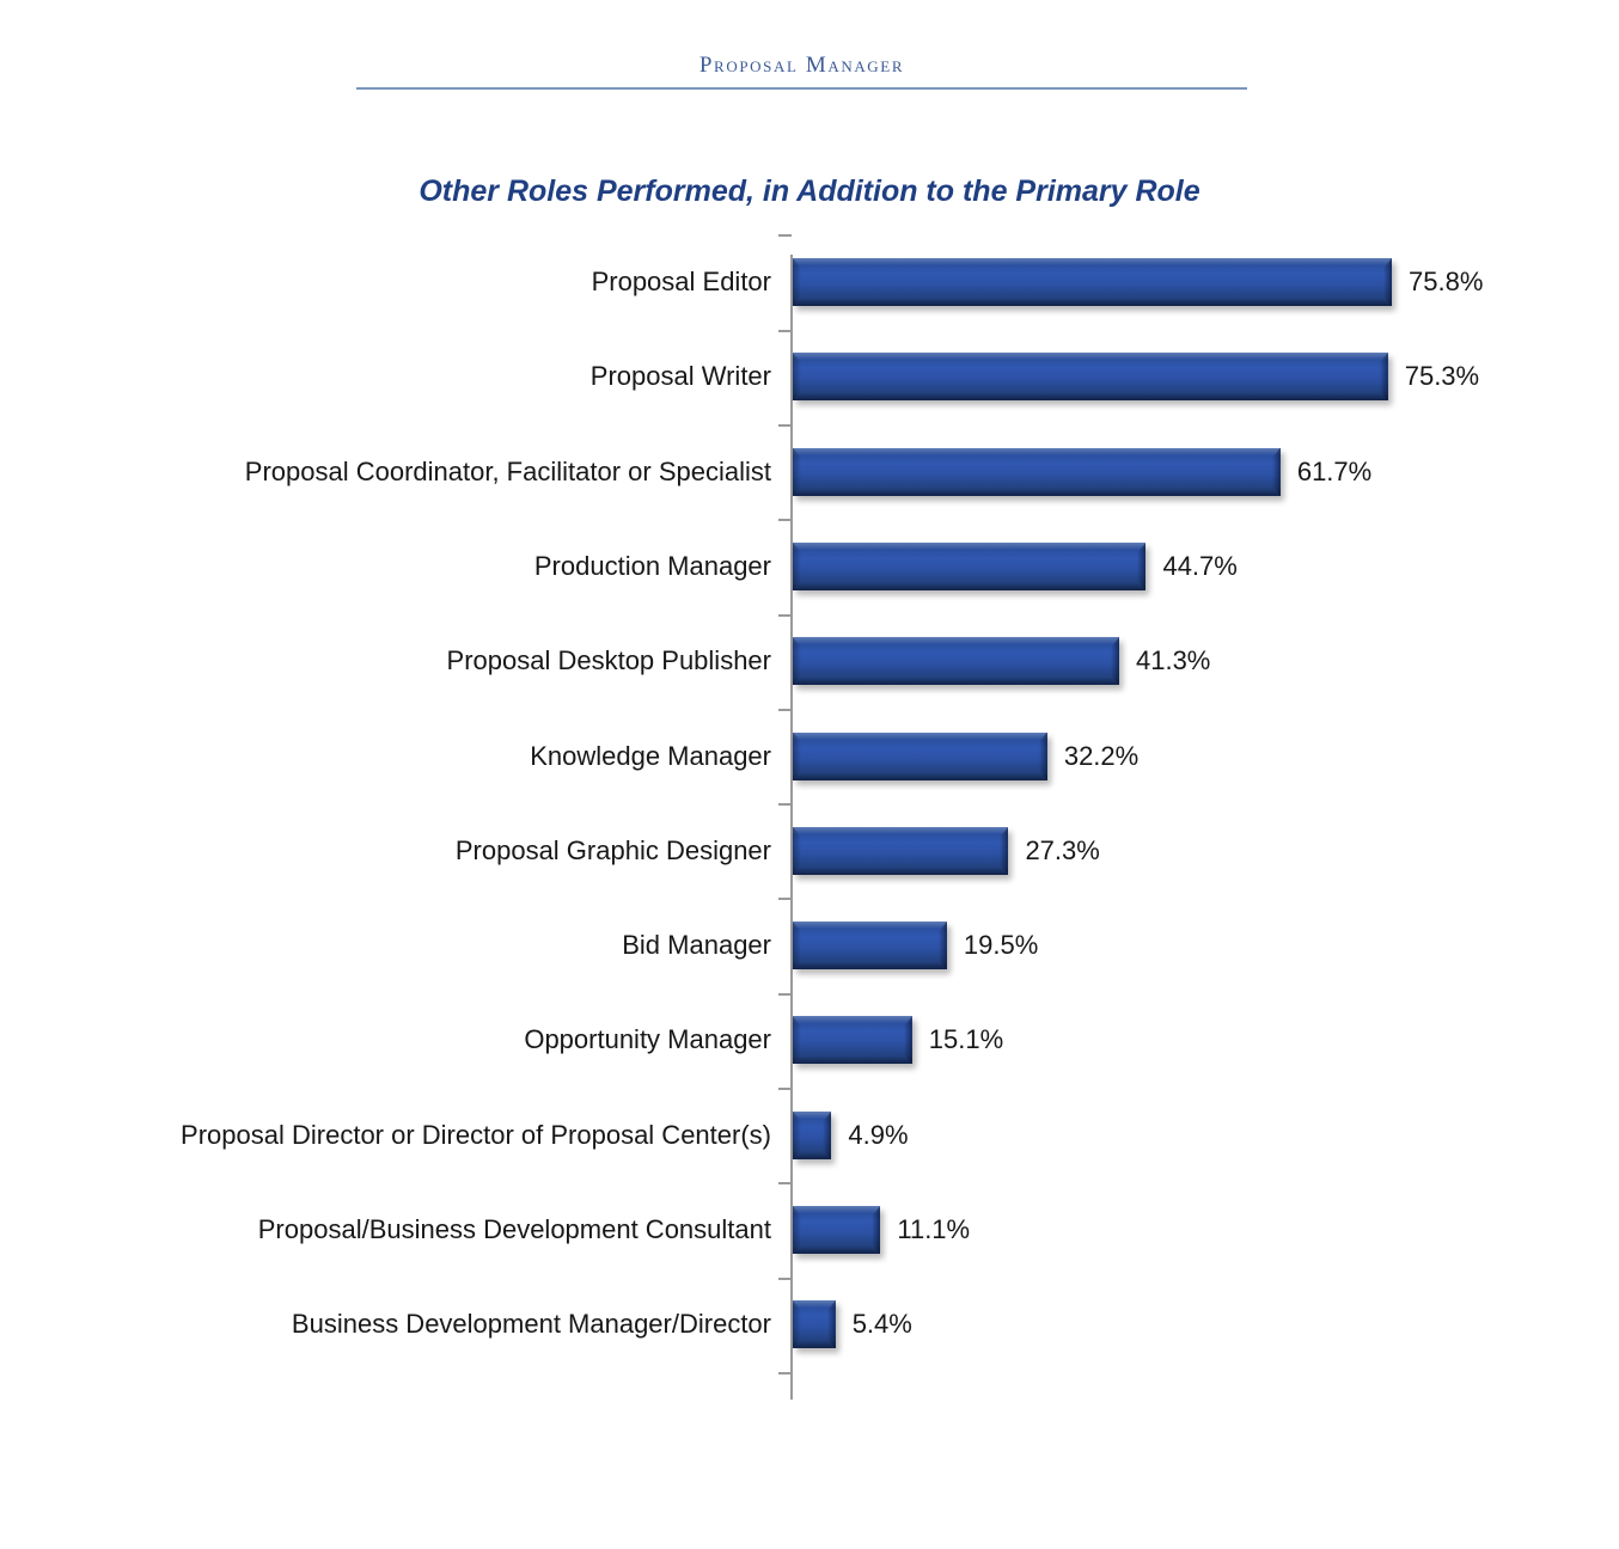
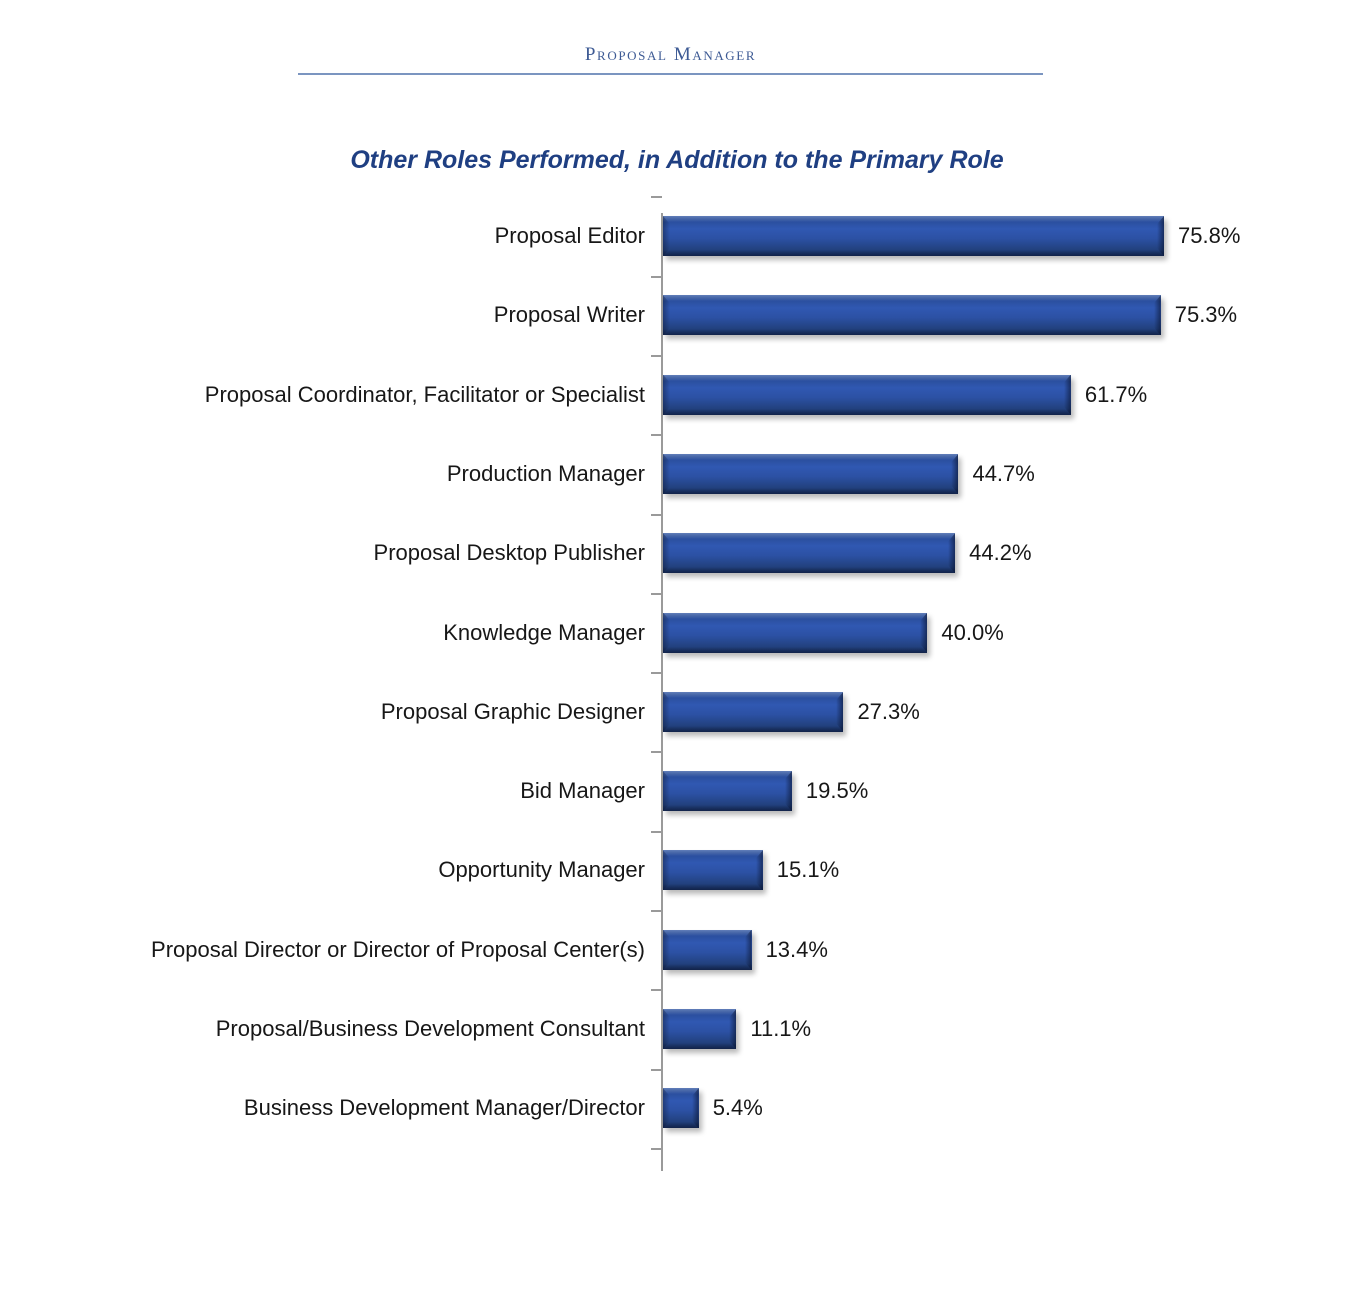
Proposal Desktop Publisher: 41.3% -> 44.2%
Knowledge Manager: 32.2% -> 40.0%
Proposal Director or Director of Proposal Center(s): 4.9% -> 13.4%
